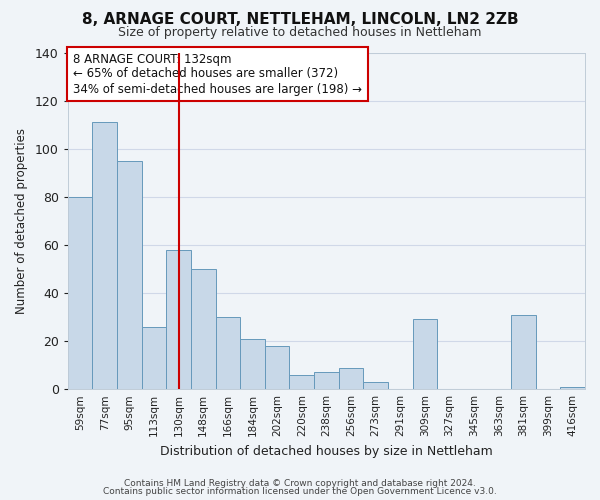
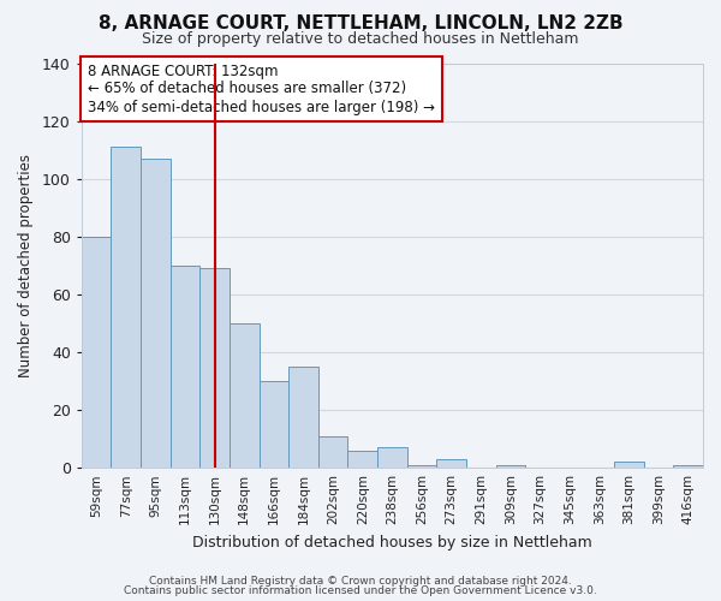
95sqm: 95 -> 107
113sqm: 26 -> 70
130sqm: 58 -> 69
184sqm: 21 -> 35
202sqm: 18 -> 11
256sqm: 9 -> 1
309sqm: 29 -> 1
381sqm: 31 -> 2
